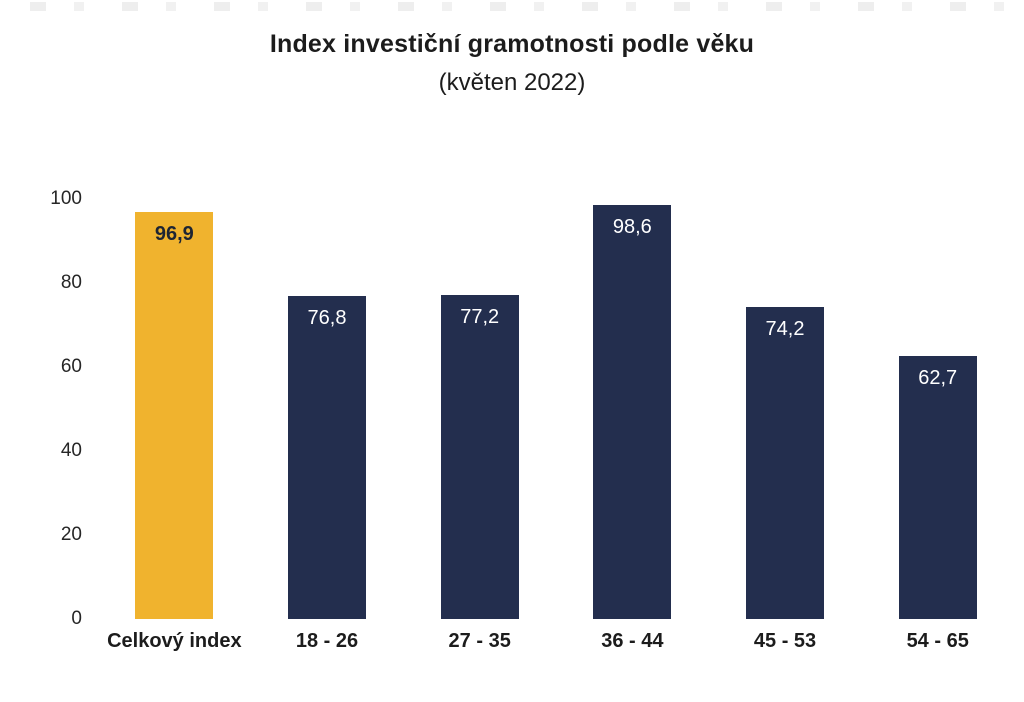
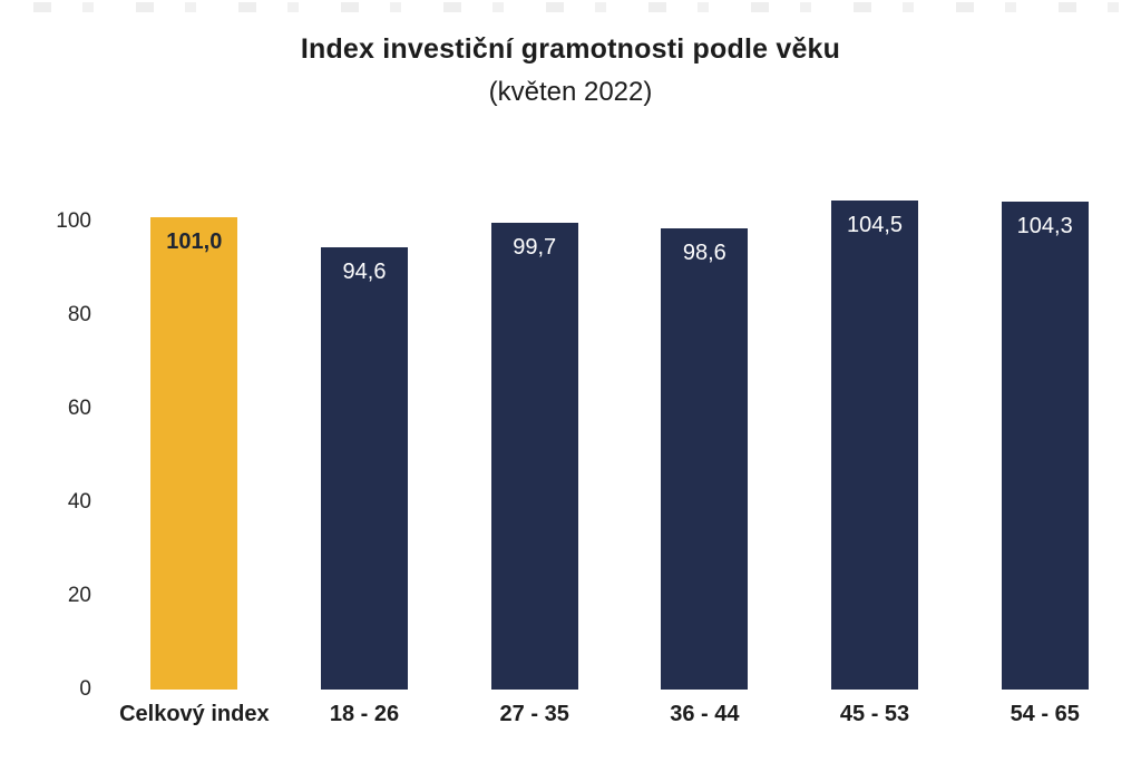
Celkový index: 96,9 -> 101,0
18 - 26: 76,8 -> 94,6
27 - 35: 77,2 -> 99,7
45 - 53: 74,2 -> 104,5
54 - 65: 62,7 -> 104,3
